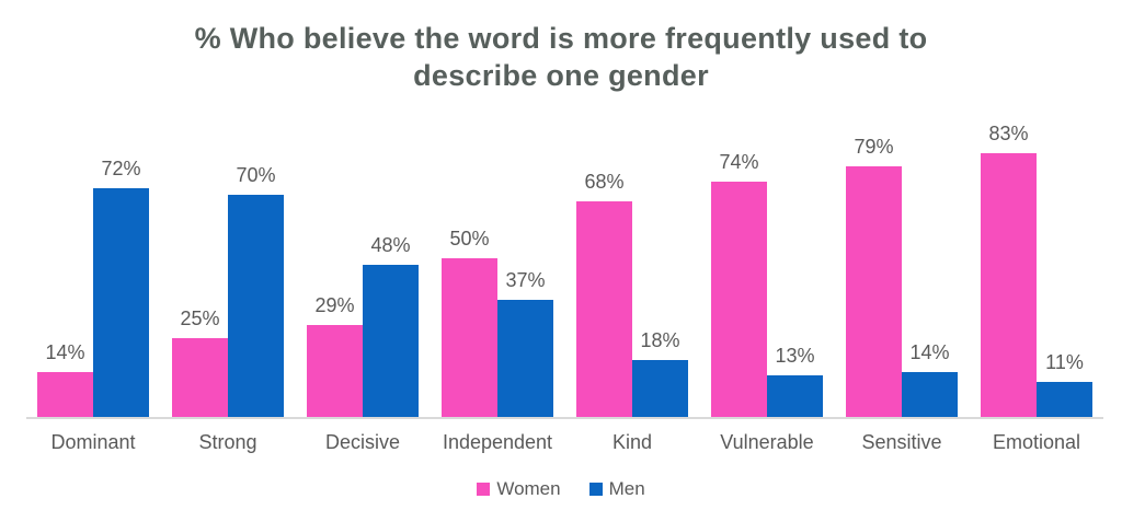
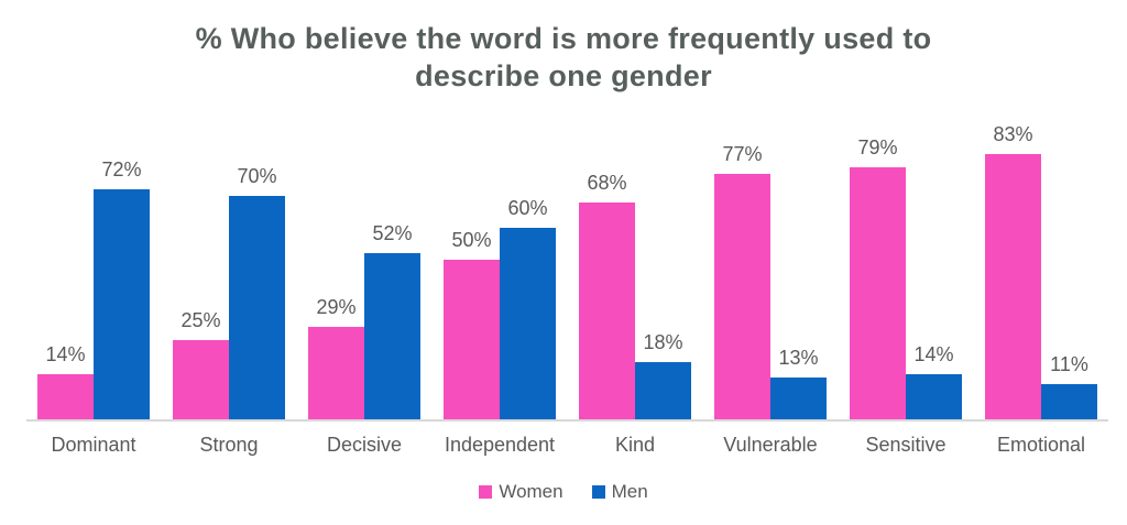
Men/Decisive: 48% -> 52%
Men/Independent: 37% -> 60%
Women/Vulnerable: 74% -> 77%
